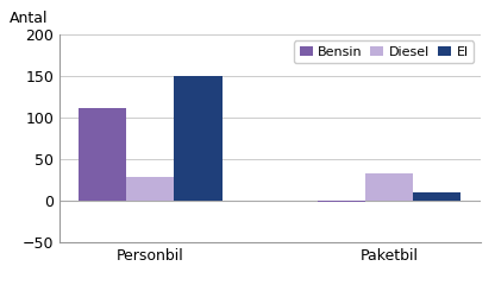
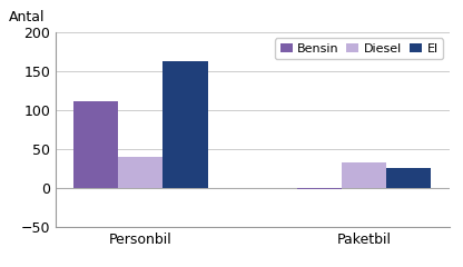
Diesel/Personbil: 28 -> 40
El/Personbil: 150 -> 163
El/Paketbil: 10 -> 25
